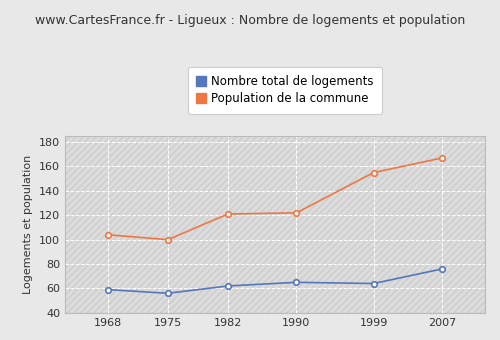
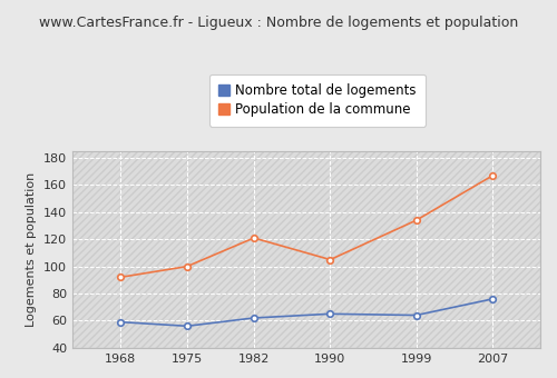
Population de la commune/1968: 104 -> 92
Population de la commune/1990: 122 -> 105
Population de la commune/1999: 155 -> 134
